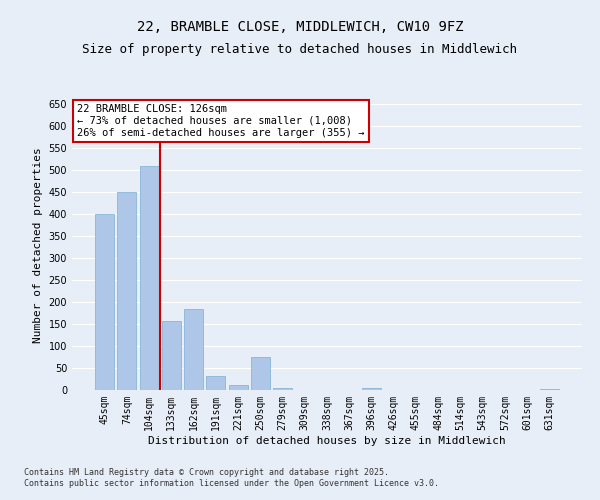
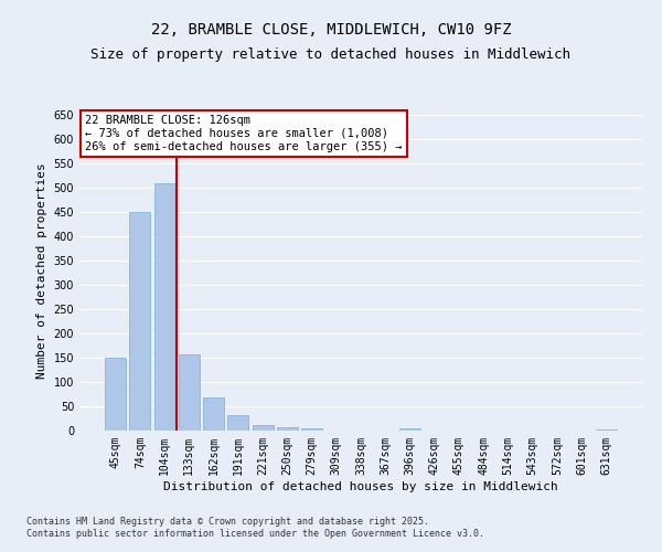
45sqm: 400 -> 150
162sqm: 185 -> 68
250sqm: 75 -> 7
